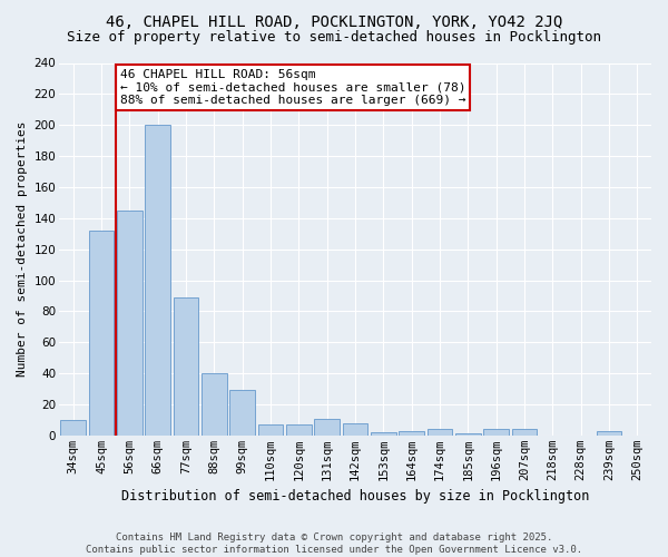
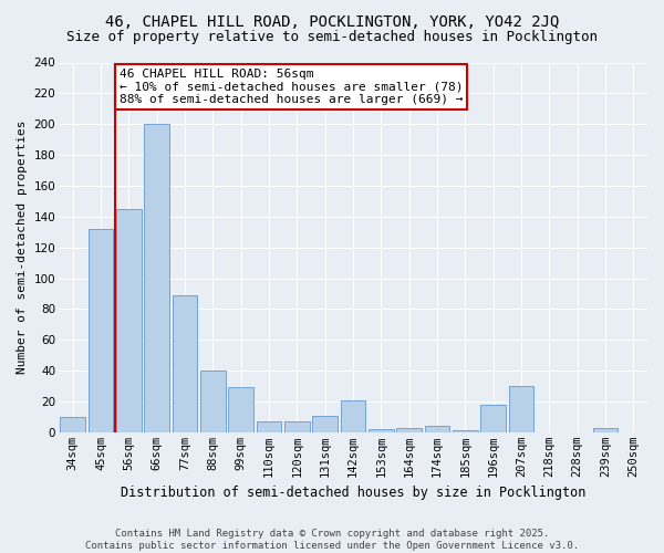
142sqm: 8 -> 21
196sqm: 4 -> 18
207sqm: 4 -> 30
